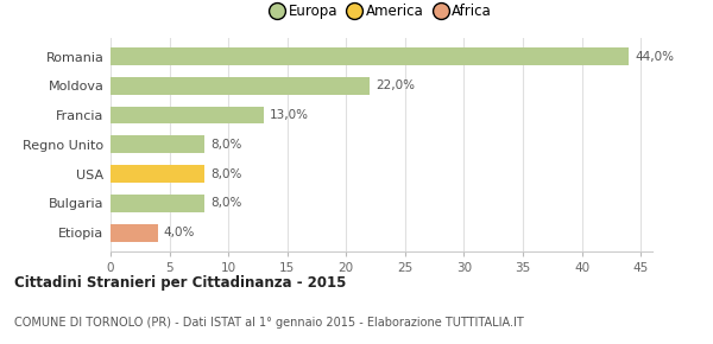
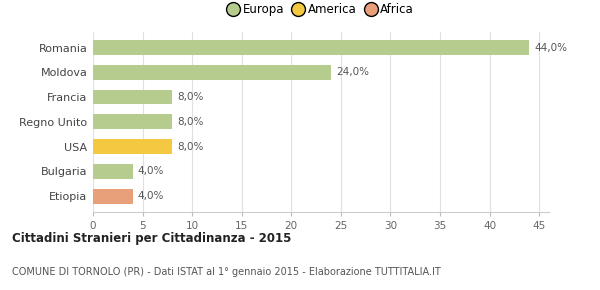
Moldova: 22,0% -> 24,0%
Francia: 13,0% -> 8,0%
Bulgaria: 8,0% -> 4,0%
